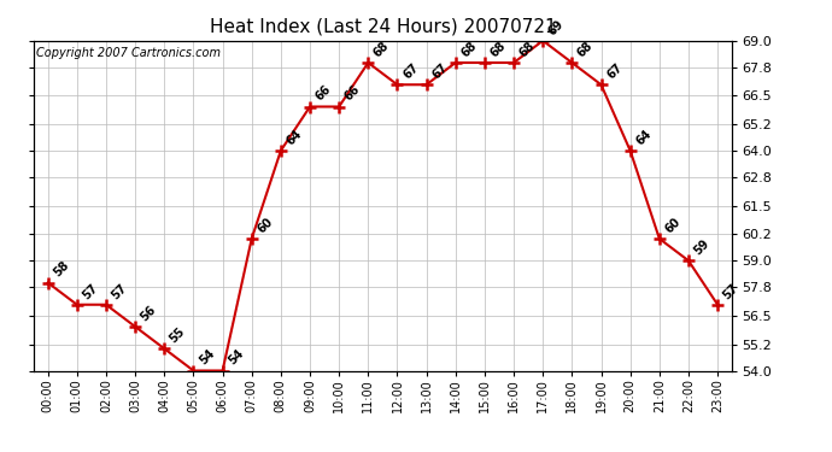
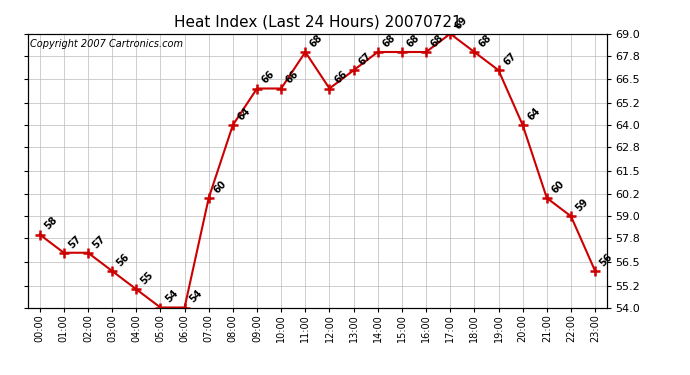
12:00: 67 -> 66
23:00: 57 -> 56
